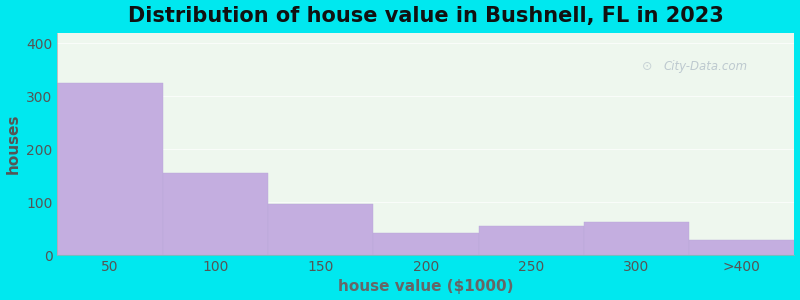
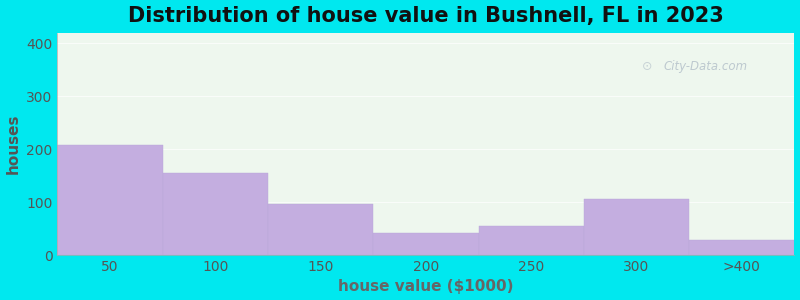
50: 325 -> 208
300: 62 -> 106
